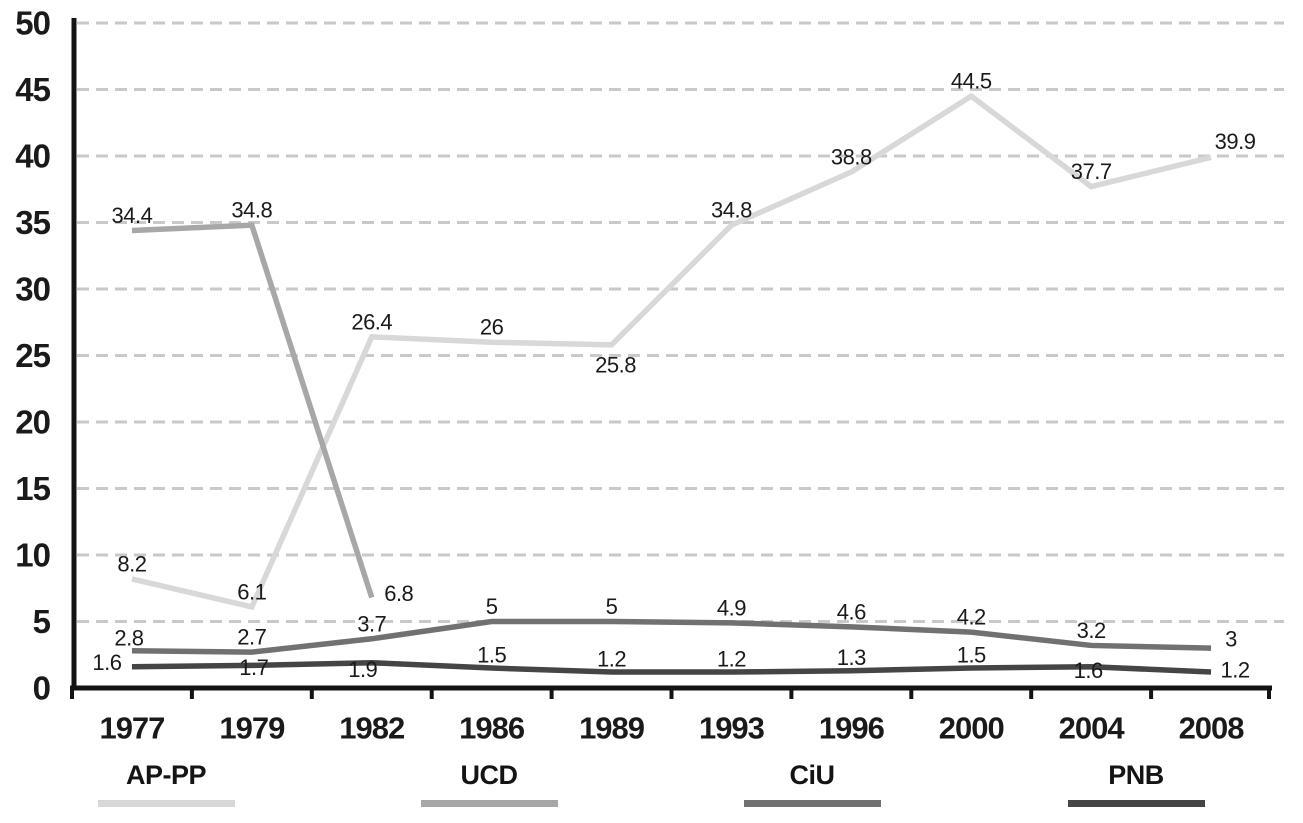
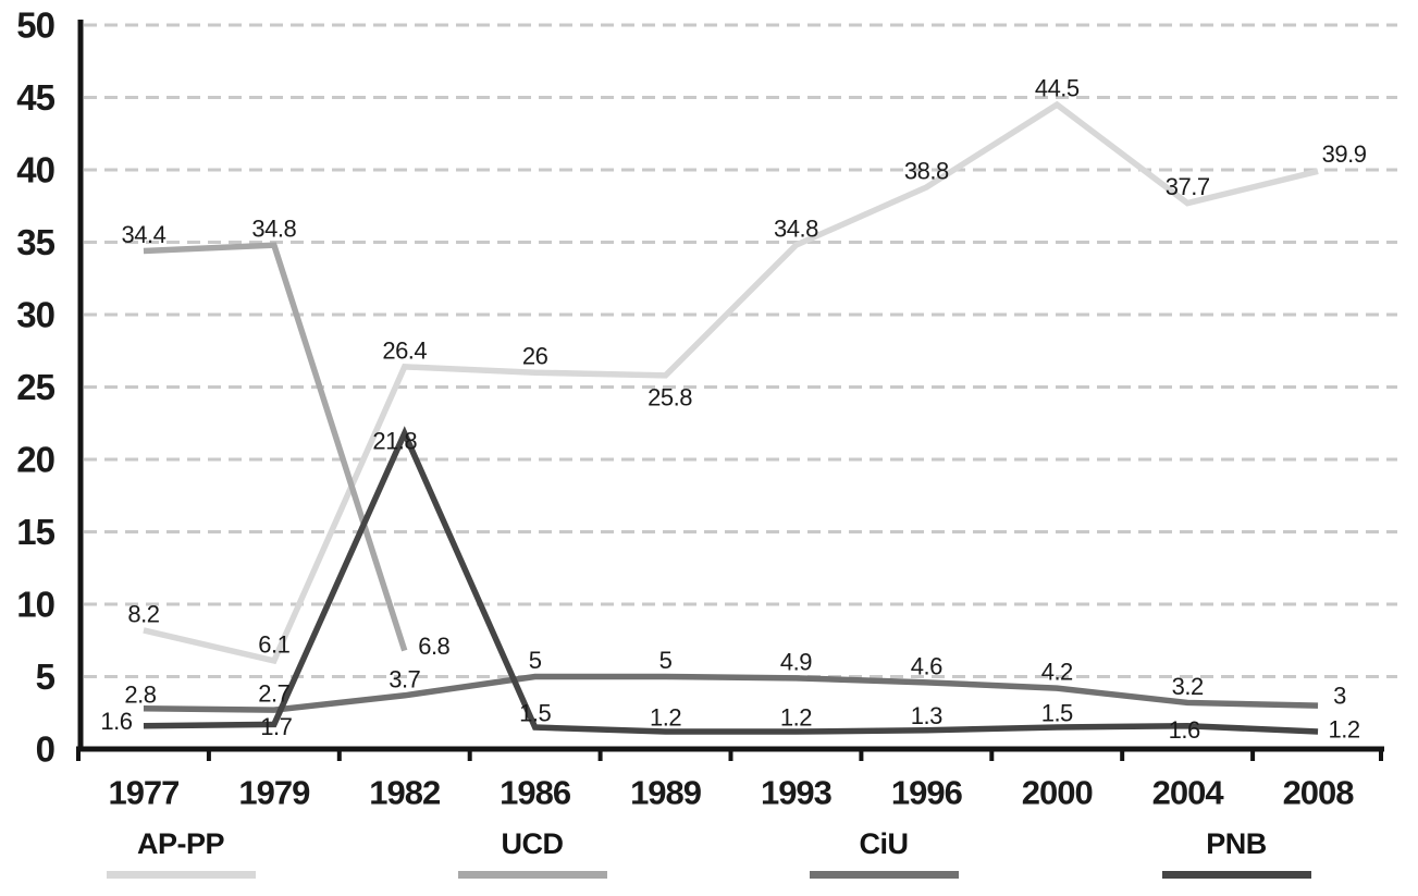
PNB/1982: 1.9 -> 21.8
